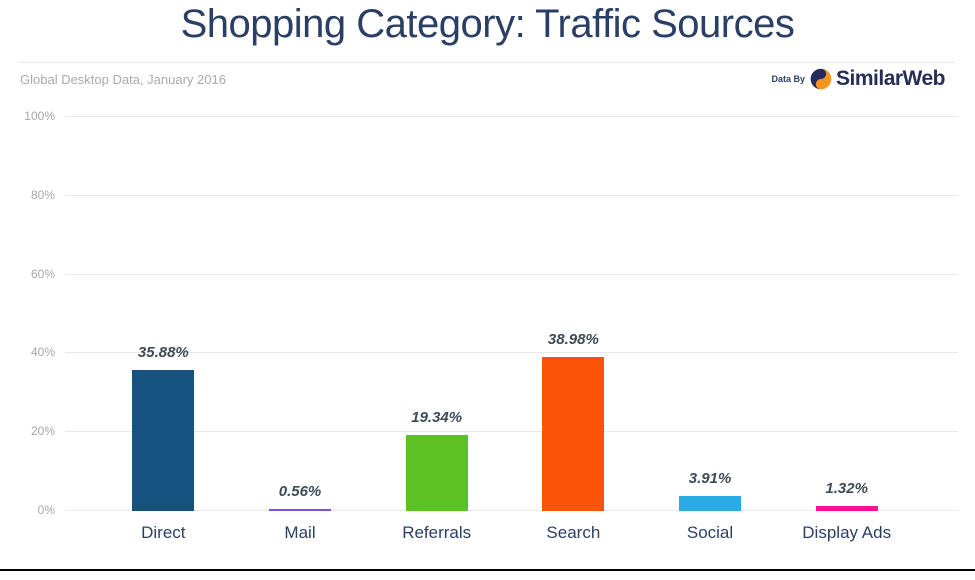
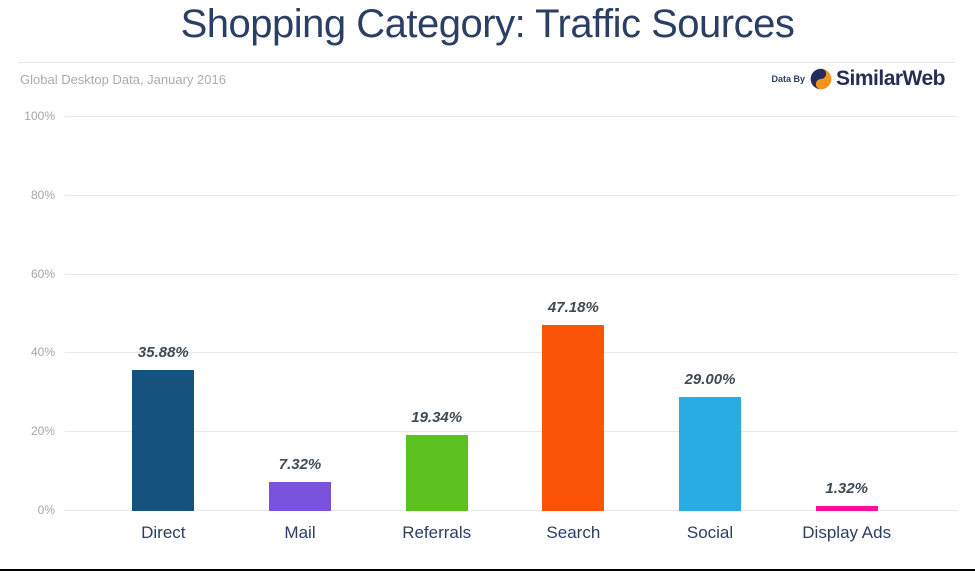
Mail: 0.56% -> 7.32%
Search: 38.98% -> 47.18%
Social: 3.91% -> 29.00%
